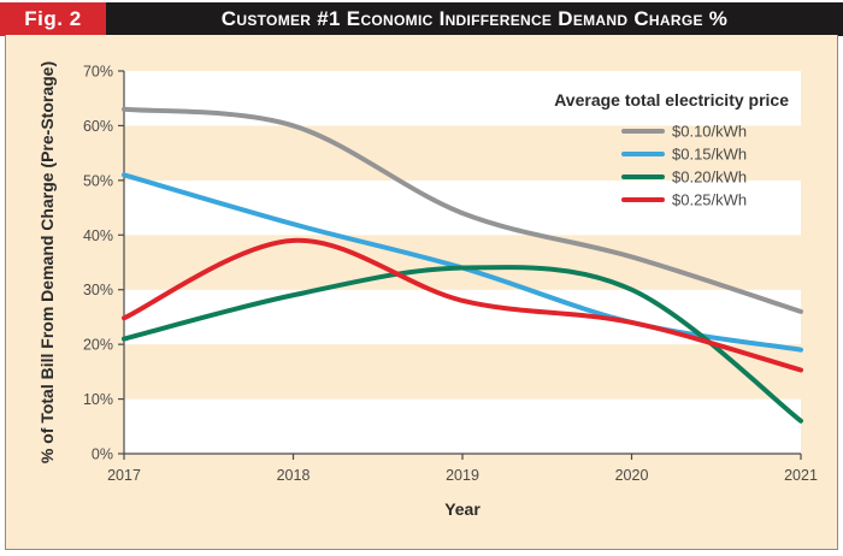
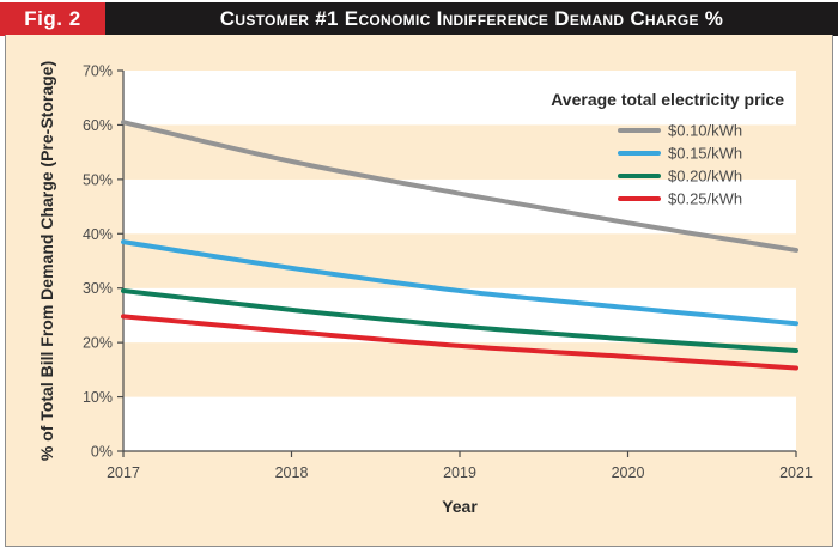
$0.10/kWh/2017: 63% -> 60%
$0.15/kWh/2017: 51% -> 38%
$0.20/kWh/2017: 21% -> 30%
$0.10/kWh/2018: 60% -> 53%
$0.15/kWh/2018: 42% -> 34%
$0.20/kWh/2018: 29% -> 26%
$0.25/kWh/2018: 39% -> 22%
$0.10/kWh/2019: 44% -> 47%
$0.15/kWh/2019: 34% -> 30%
$0.20/kWh/2019: 34% -> 23%
$0.25/kWh/2019: 28% -> 19%
$0.10/kWh/2020: 36% -> 42%
$0.15/kWh/2020: 24% -> 26%
$0.20/kWh/2020: 30% -> 21%
$0.25/kWh/2020: 24% -> 17%
$0.10/kWh/2021: 26% -> 37%
$0.15/kWh/2021: 19% -> 24%
$0.20/kWh/2021: 6% -> 18%
